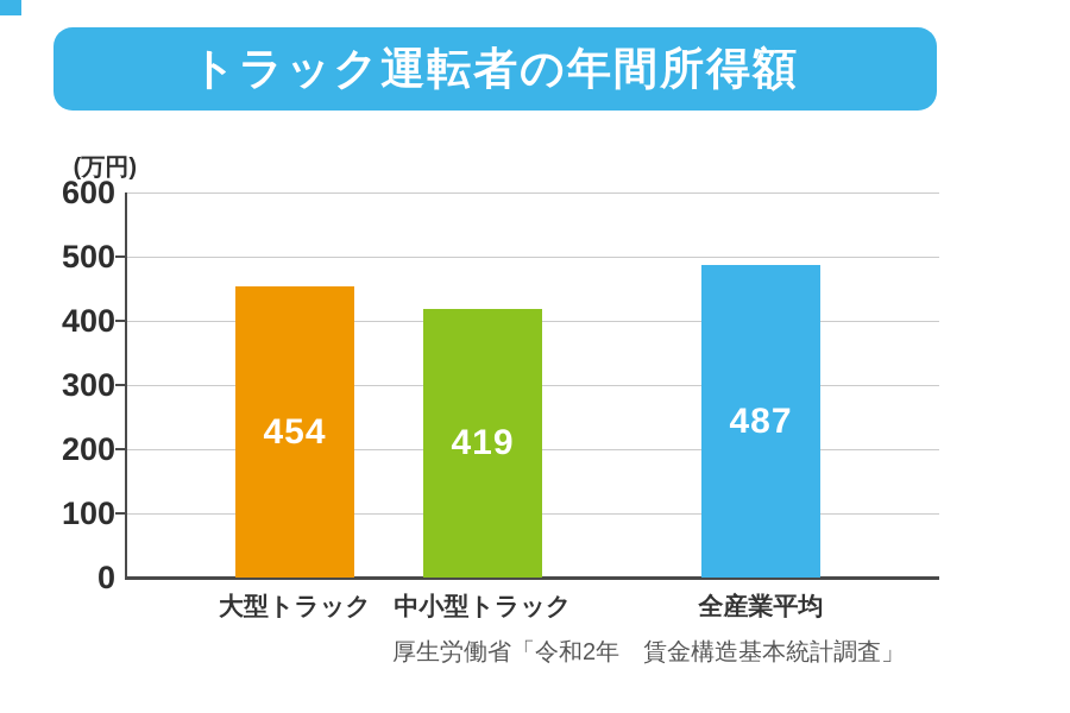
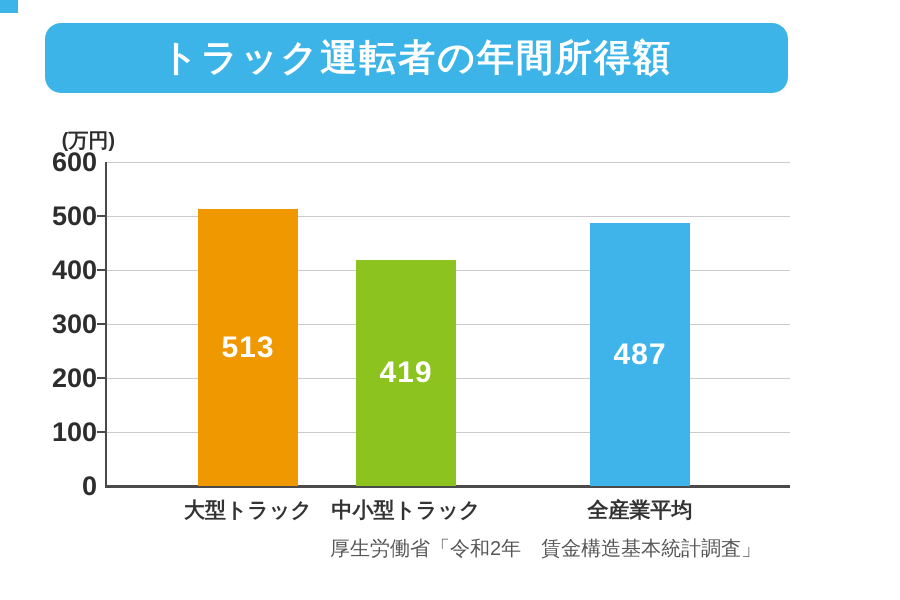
大型トラック: 454 -> 513
